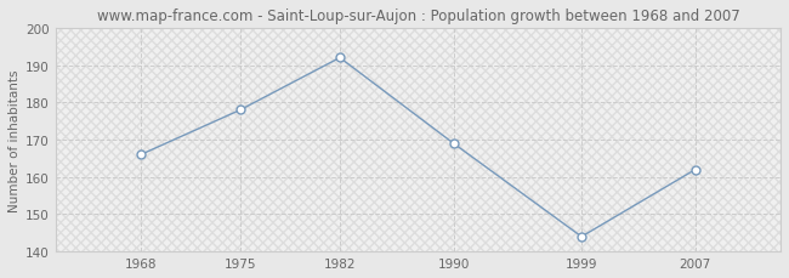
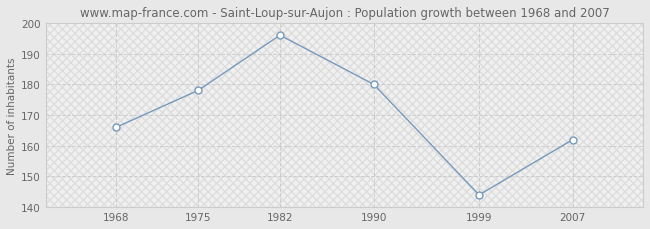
1982: 192 -> 196
1990: 169 -> 180
